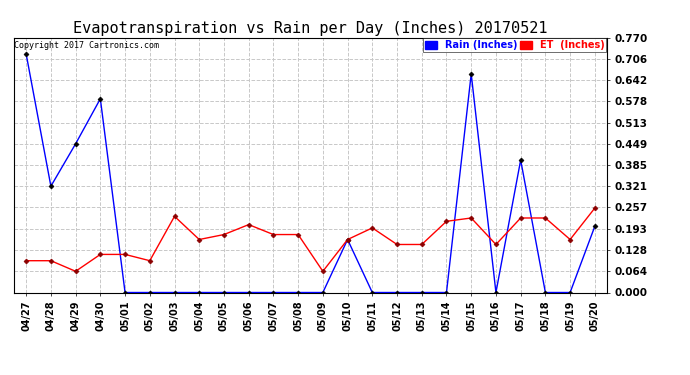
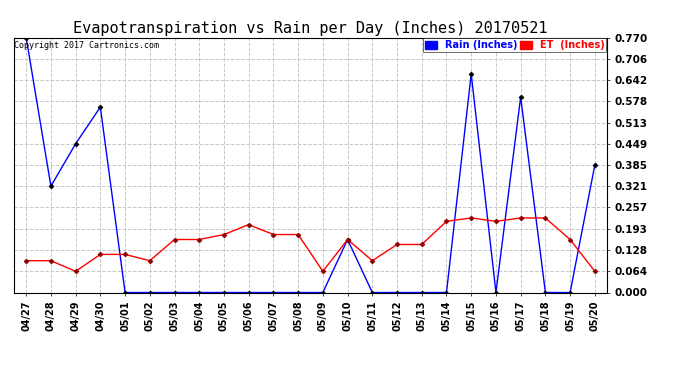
Rain (Inches)/04/27: 0.720 -> 0.770
Rain (Inches)/04/30: 0.585 -> 0.560
ET (Inches)/05/03: 0.230 -> 0.160
ET (Inches)/05/11: 0.195 -> 0.096
ET (Inches)/05/16: 0.145 -> 0.215
Rain (Inches)/05/17: 0.400 -> 0.590
Rain (Inches)/05/20: 0.200 -> 0.385
ET (Inches)/05/20: 0.255 -> 0.064
